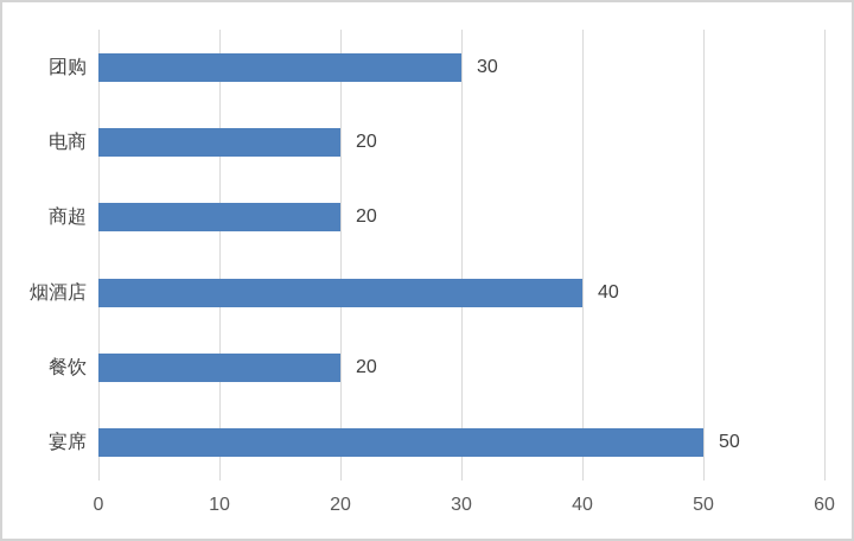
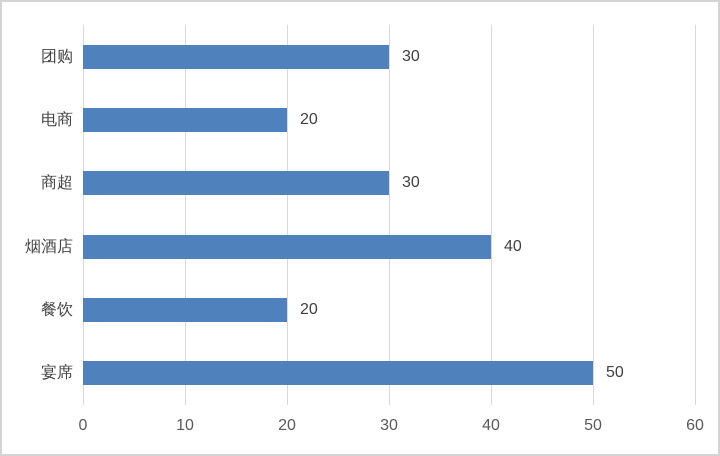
商超: 20 -> 30
